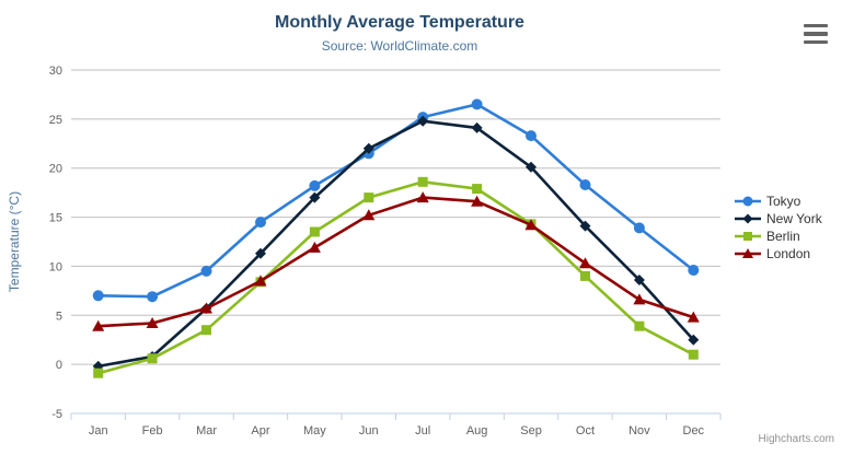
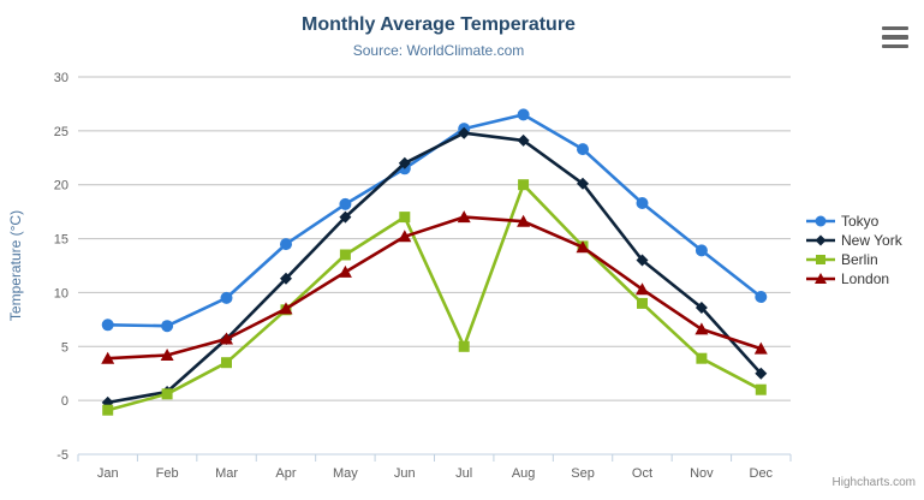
Berlin/Jul: 19 -> 5
Berlin/Aug: 18 -> 20
New York/Oct: 14 -> 13
